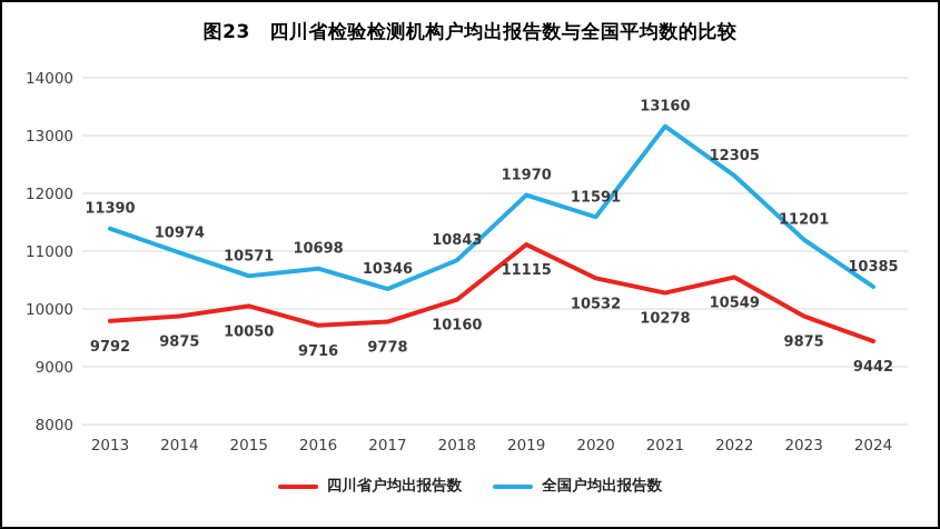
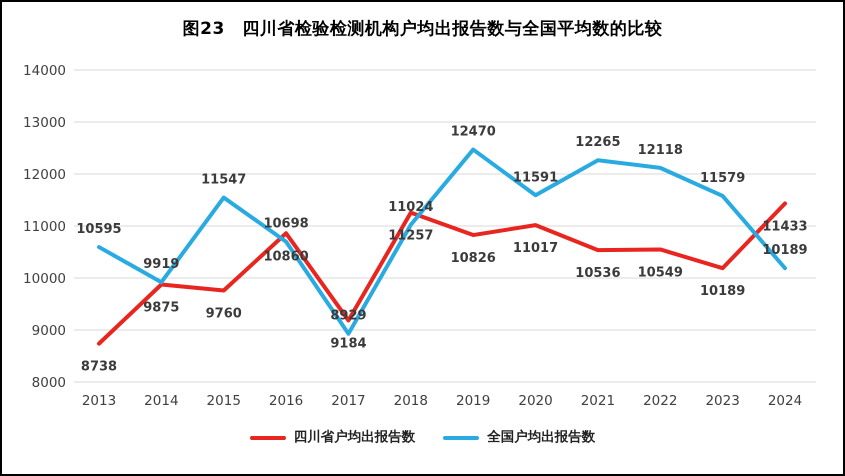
四川省户均出报告数/2013: 9792 -> 8738
全国户均出报告数/2013: 11390 -> 10595
全国户均出报告数/2014: 10974 -> 9919
四川省户均出报告数/2015: 10050 -> 9760
全国户均出报告数/2015: 10571 -> 11547
四川省户均出报告数/2016: 9716 -> 10860
四川省户均出报告数/2017: 9778 -> 9184
全国户均出报告数/2017: 10346 -> 8929
四川省户均出报告数/2018: 10160 -> 11257
全国户均出报告数/2018: 10843 -> 11024
四川省户均出报告数/2019: 11115 -> 10826
全国户均出报告数/2019: 11970 -> 12470
四川省户均出报告数/2020: 10532 -> 11017
四川省户均出报告数/2021: 10278 -> 10536
全国户均出报告数/2021: 13160 -> 12265
全国户均出报告数/2022: 12305 -> 12118
四川省户均出报告数/2023: 9875 -> 10189
全国户均出报告数/2023: 11201 -> 11579
四川省户均出报告数/2024: 9442 -> 11433
全国户均出报告数/2024: 10385 -> 10189
